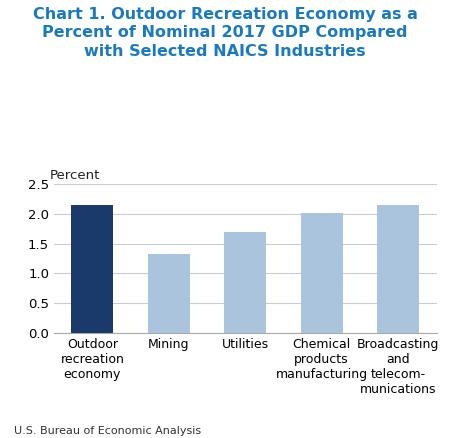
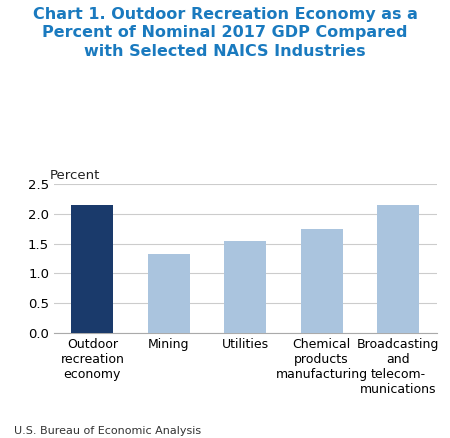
Utilities: 1.70 -> 1.54
Chemical products manufacturing: 2.02 -> 1.75
